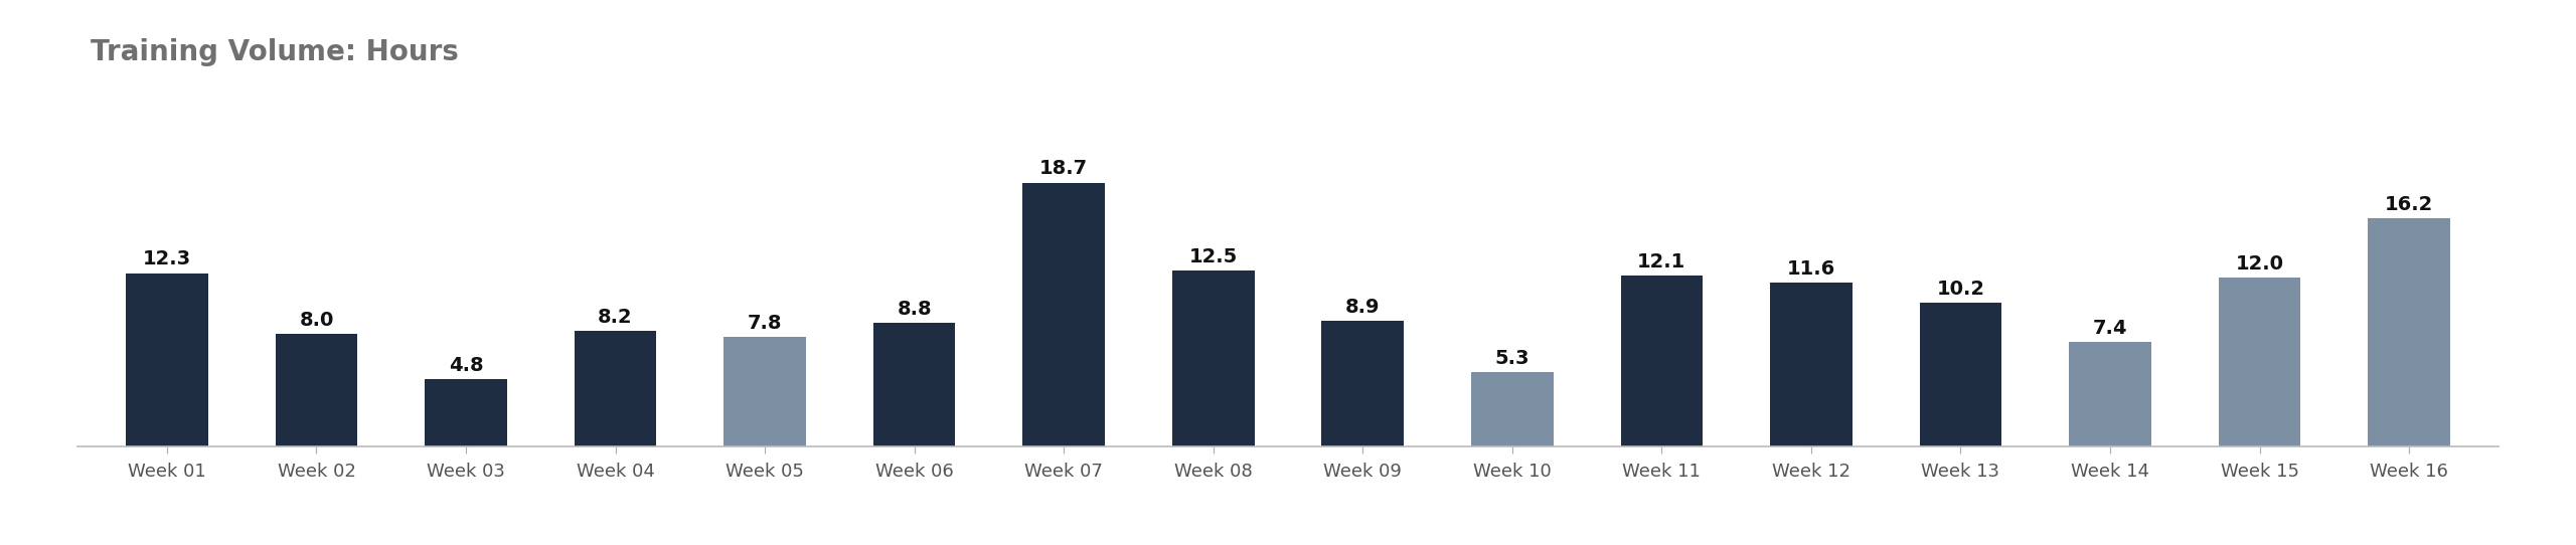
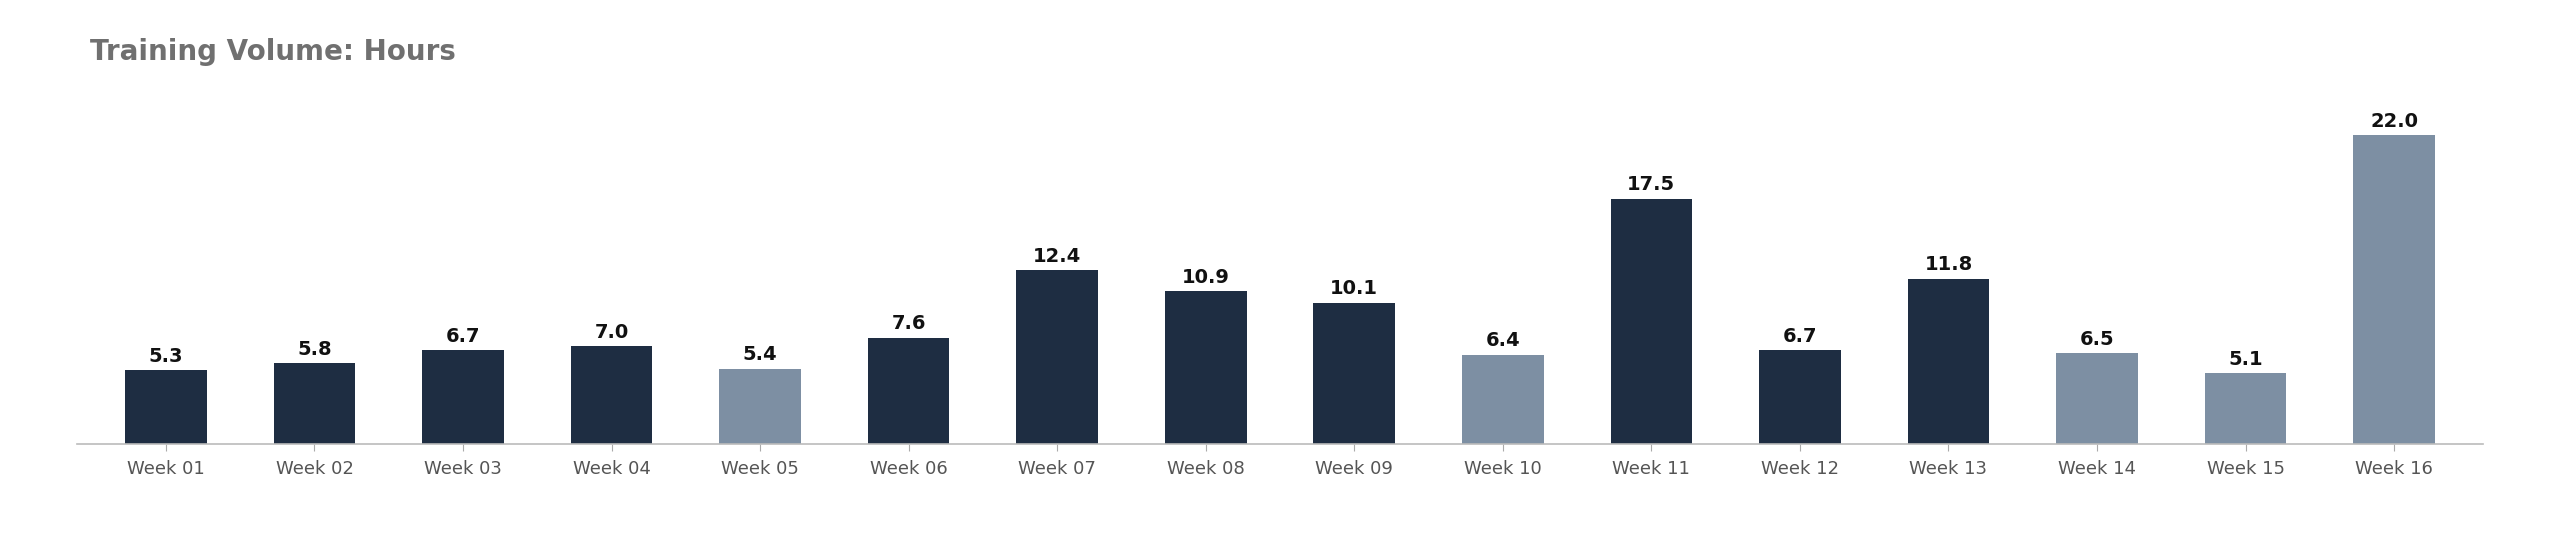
Week 01: 12.3 -> 5.3
Week 02: 8.0 -> 5.8
Week 03: 4.8 -> 6.7
Week 04: 8.2 -> 7.0
Week 05: 7.8 -> 5.4
Week 06: 8.8 -> 7.6
Week 07: 18.7 -> 12.4
Week 08: 12.5 -> 10.9
Week 09: 8.9 -> 10.1
Week 10: 5.3 -> 6.4
Week 11: 12.1 -> 17.5
Week 12: 11.6 -> 6.7
Week 13: 10.2 -> 11.8
Week 14: 7.4 -> 6.5
Week 15: 12.0 -> 5.1
Week 16: 16.2 -> 22.0
